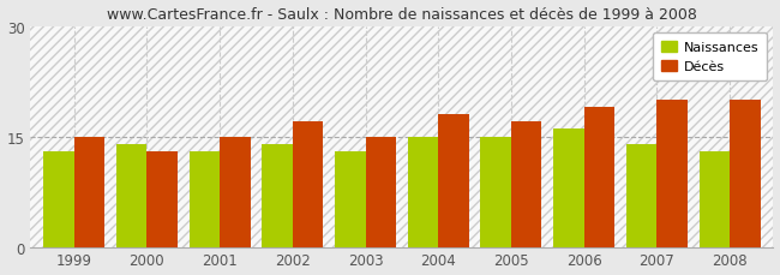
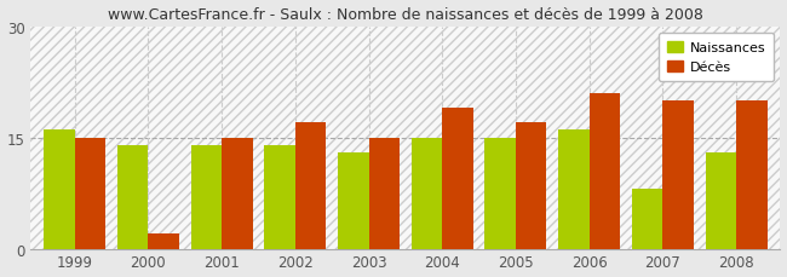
Naissances/1999: 13 -> 16
Décès/2000: 13 -> 2
Naissances/2001: 13 -> 14
Décès/2004: 18 -> 19
Décès/2006: 19 -> 21
Naissances/2007: 14 -> 8
